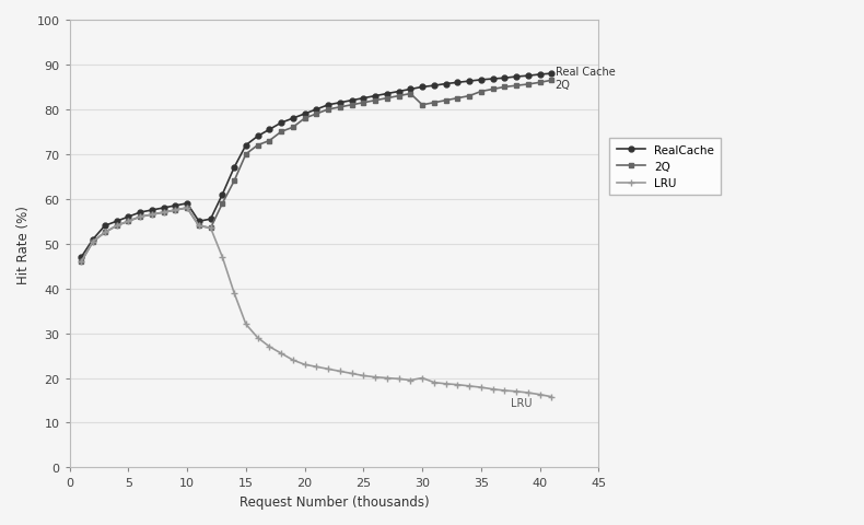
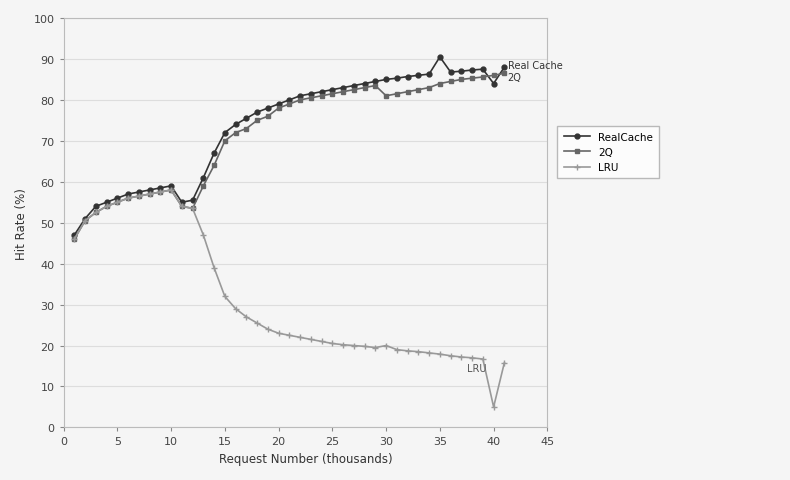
RealCache/35: 86.6 -> 90.5
RealCache/40: 87.8 -> 84.0
LRU/40: 16.3 -> 5.0
